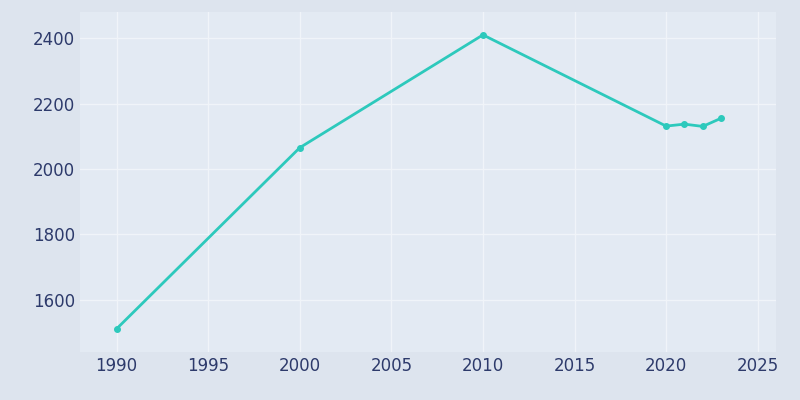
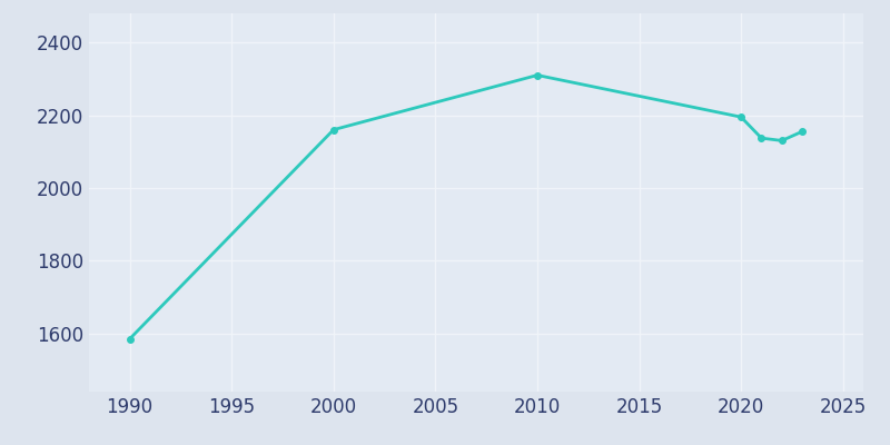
1990: 1511 -> 1585
2000: 2065 -> 2160
2010: 2410 -> 2310
2020: 2131 -> 2195
